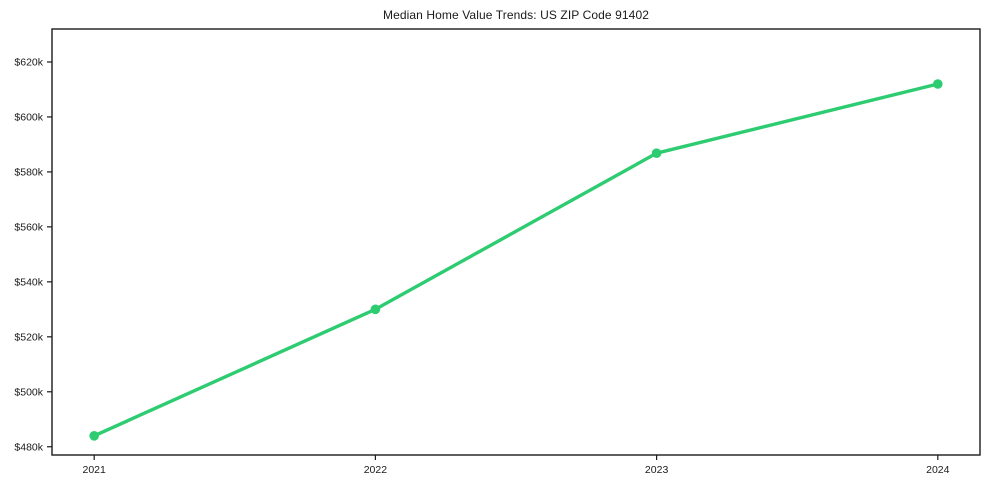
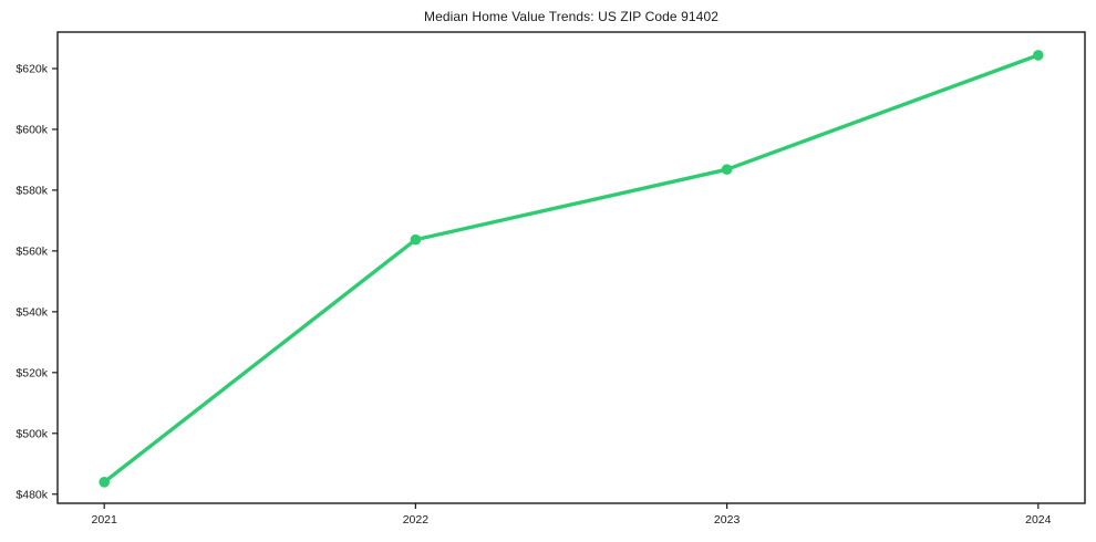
2022: $530k -> $564k
2024: $612k -> $624k
